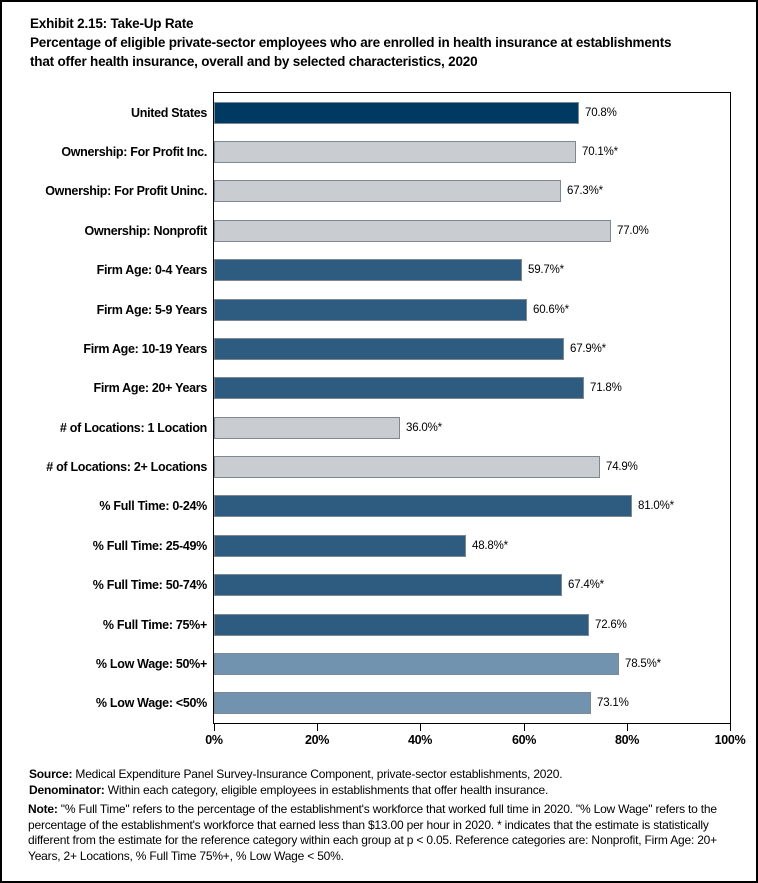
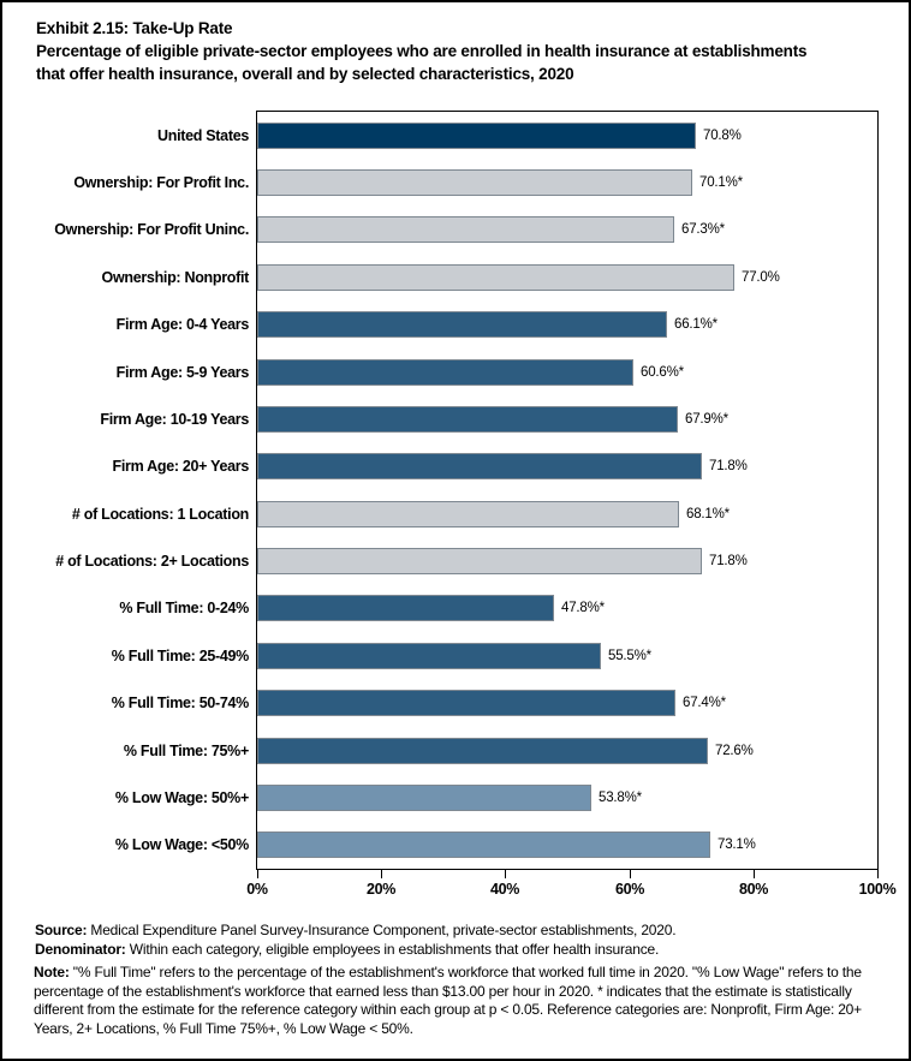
Firm Age: 0-4 Years: 59.7 -> 66.1
# of Locations: 1 Location: 36.0 -> 68.1
# of Locations: 2+ Locations: 74.9% -> 71.8%
% Full Time: 0-24%: 81.0 -> 47.8
% Full Time: 25-49%: 48.8 -> 55.5
% Low Wage: 50%+: 78.5 -> 53.8
